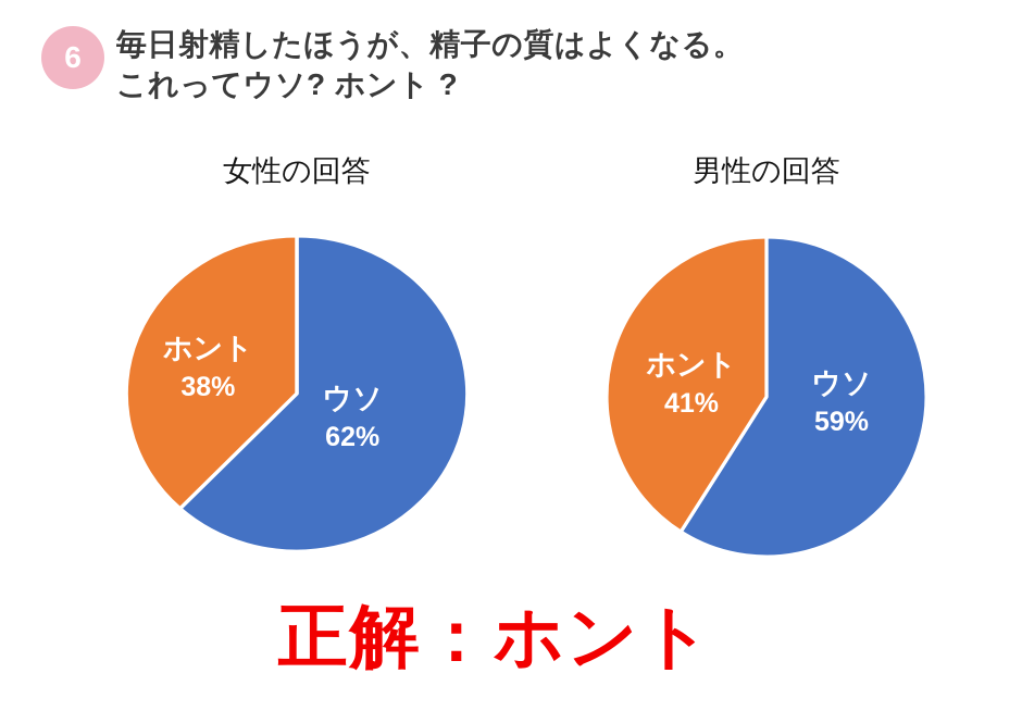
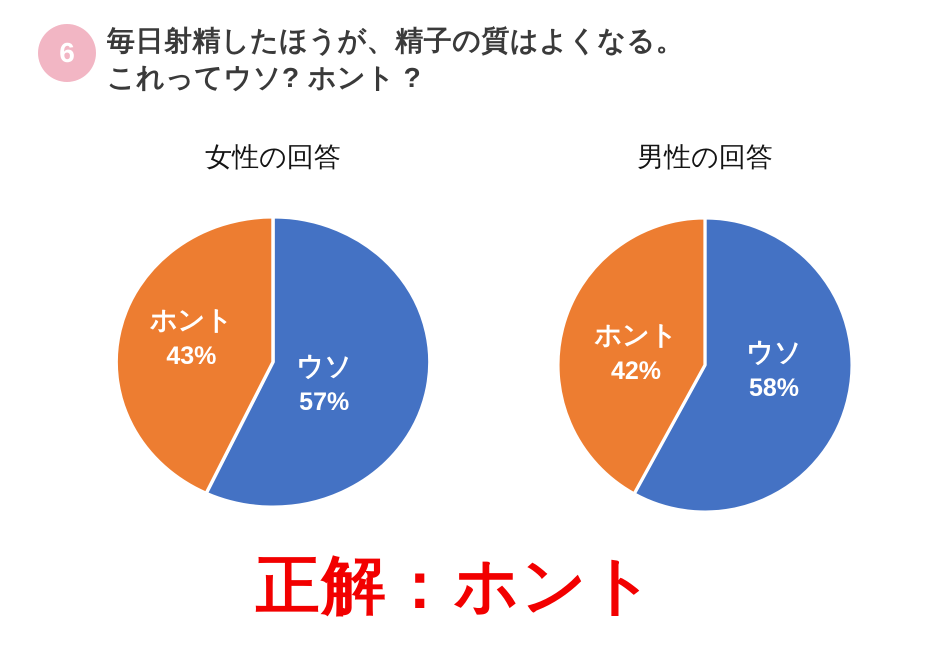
女性の回答/ウソ: 62% -> 57%
女性の回答/ホント: 38% -> 43%
男性の回答/ウソ: 59% -> 58%
男性の回答/ホント: 41% -> 42%
